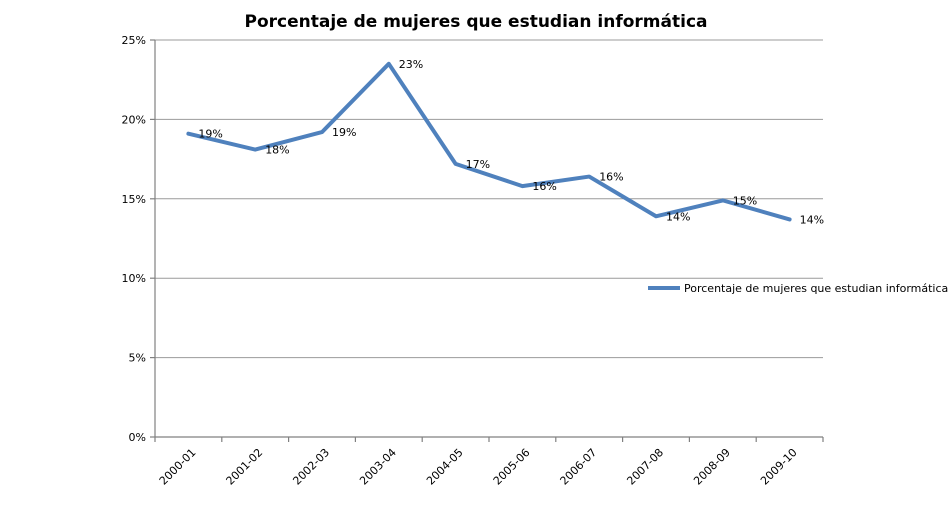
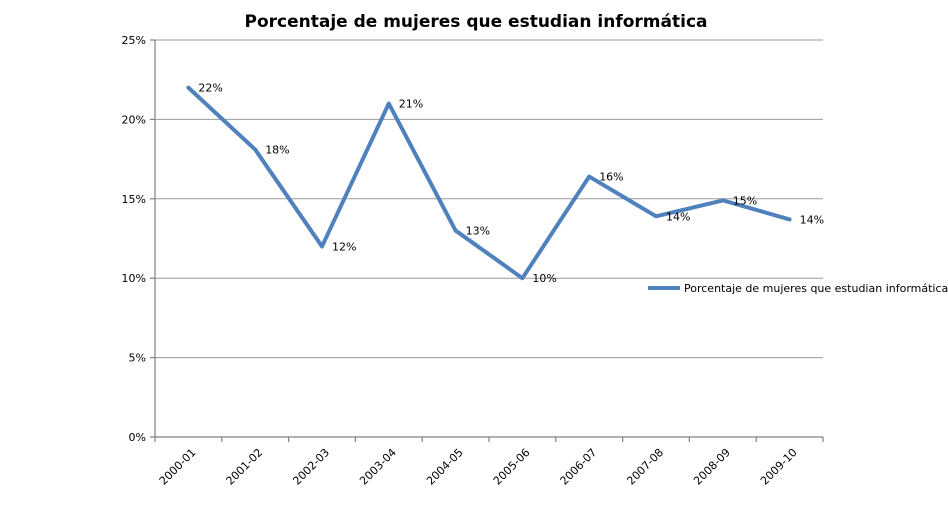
2000-01: 19% -> 22%
2002-03: 19% -> 12%
2003-04: 23% -> 21%
2004-05: 17% -> 13%
2005-06: 16% -> 10%
